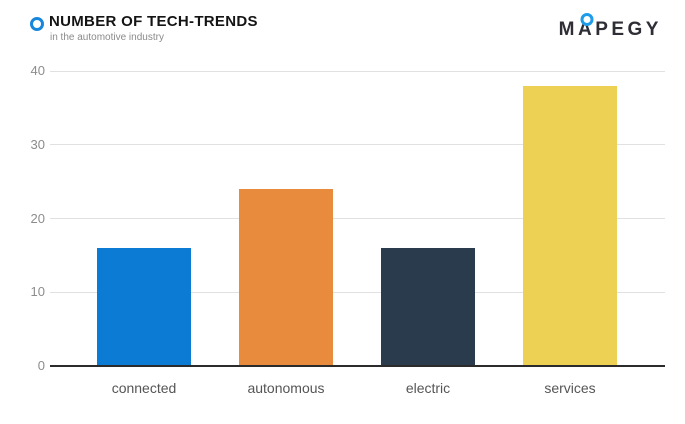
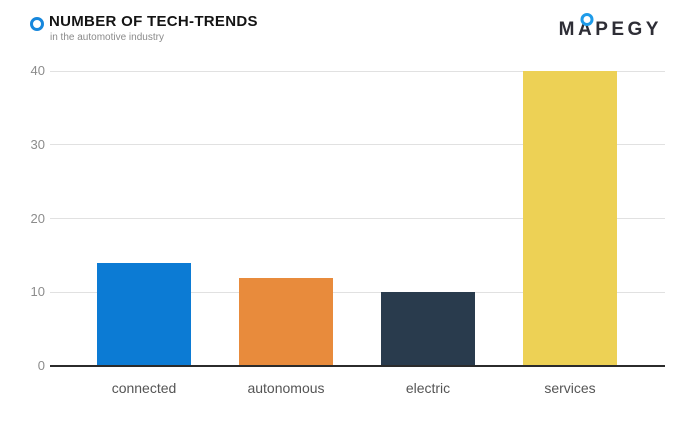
connected: 16 -> 14
autonomous: 24 -> 12
electric: 16 -> 10
services: 38 -> 40
